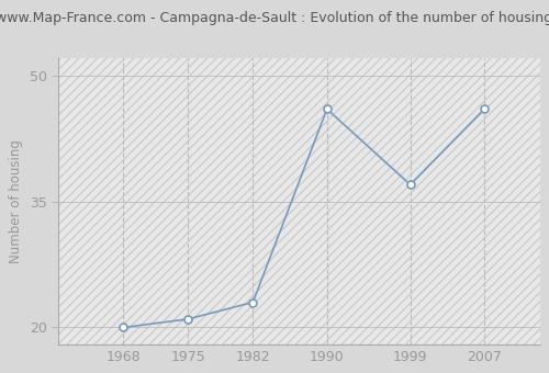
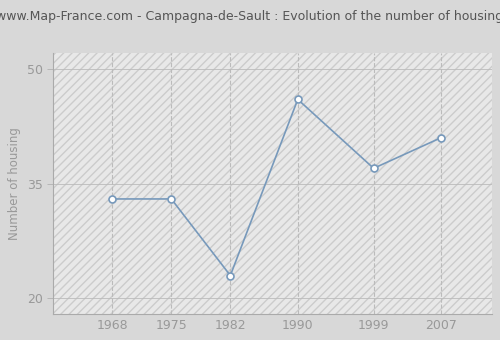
1968: 20 -> 33
1975: 21 -> 33
2007: 46 -> 41
